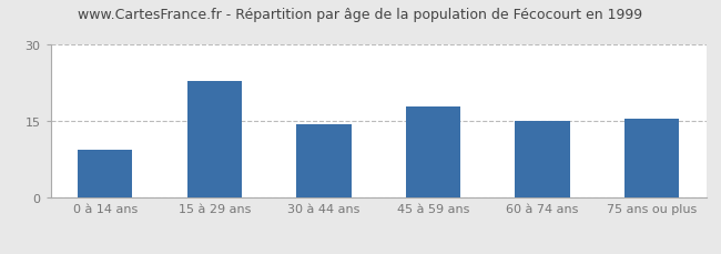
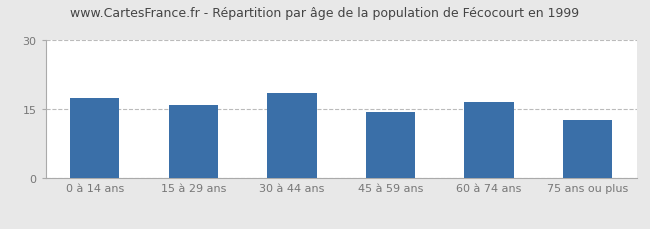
0 à 14 ans: 9.5 -> 17.5
15 à 29 ans: 23.0 -> 16.0
30 à 44 ans: 14.5 -> 18.5
45 à 59 ans: 18.0 -> 14.5
60 à 74 ans: 15.0 -> 16.7
75 ans ou plus: 15.5 -> 12.8
